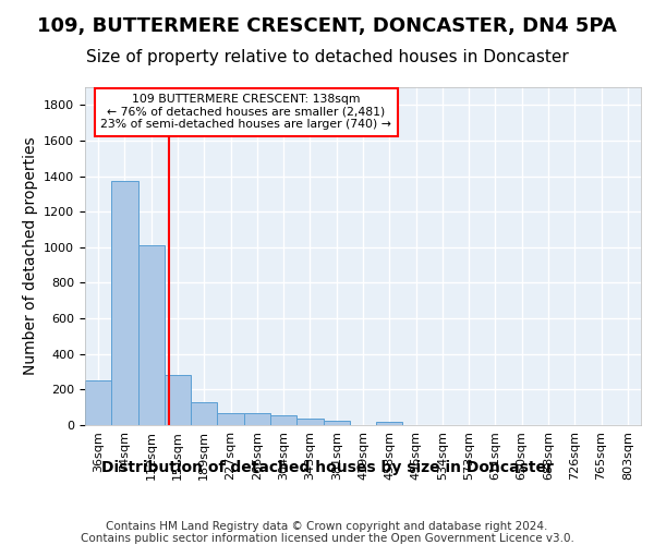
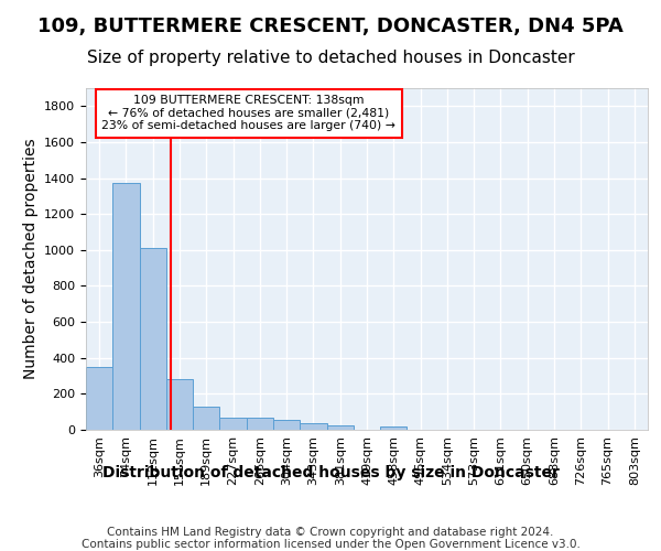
36sqm: 250 -> 350
